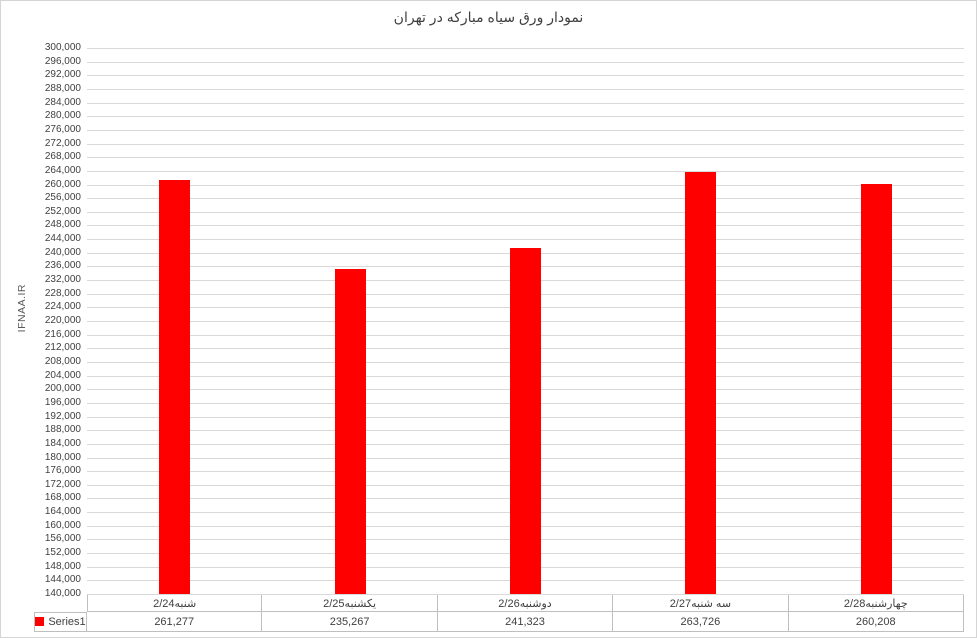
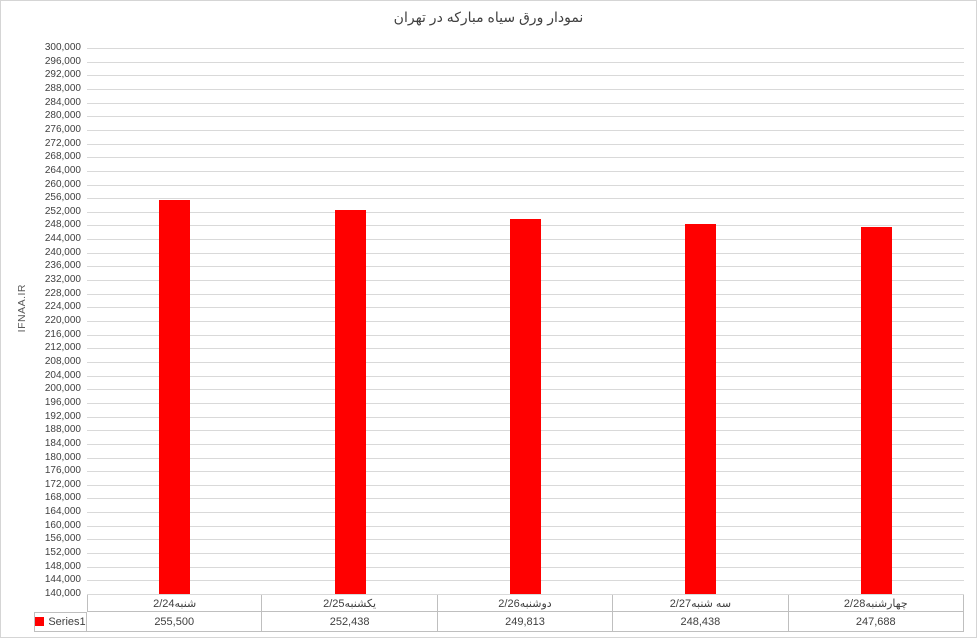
شنبه2/24: 261,277 -> 255,500
یکشنبه2/25: 235,267 -> 252,438
دوشنبه2/26: 241,323 -> 249,813
سه شنبه2/27: 263,726 -> 248,438
چهارشنبه2/28: 260,208 -> 247,688
